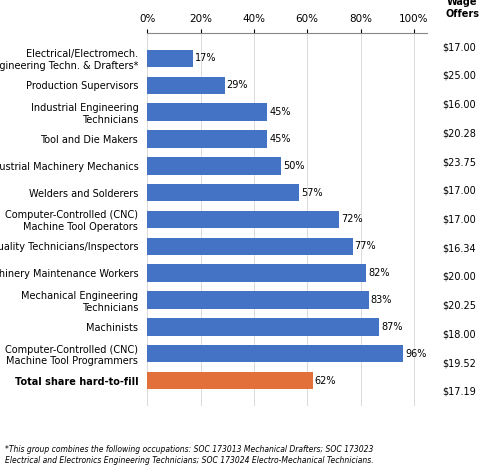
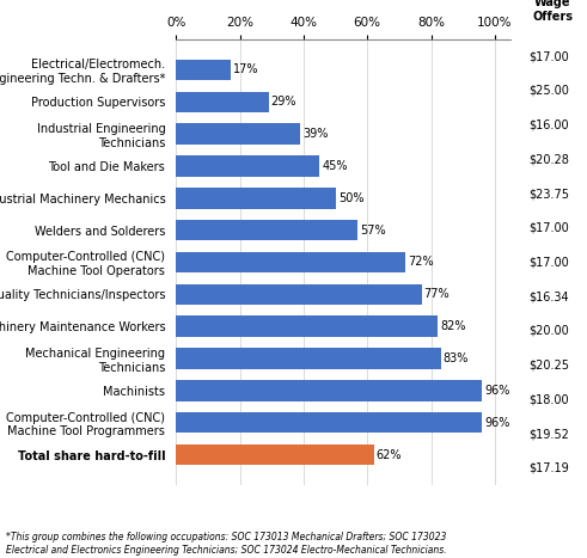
Industrial Engineering Technicians: 45% -> 39%
Machinists: 87% -> 96%
